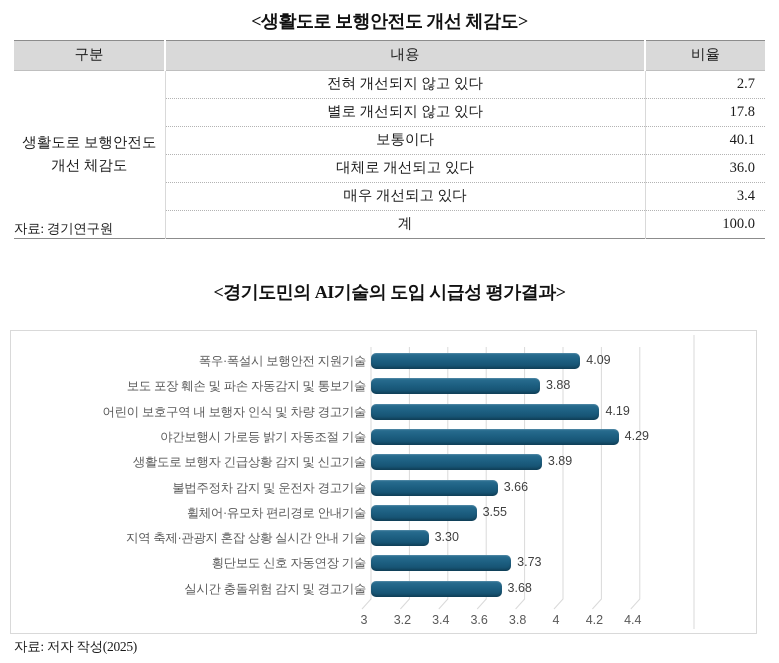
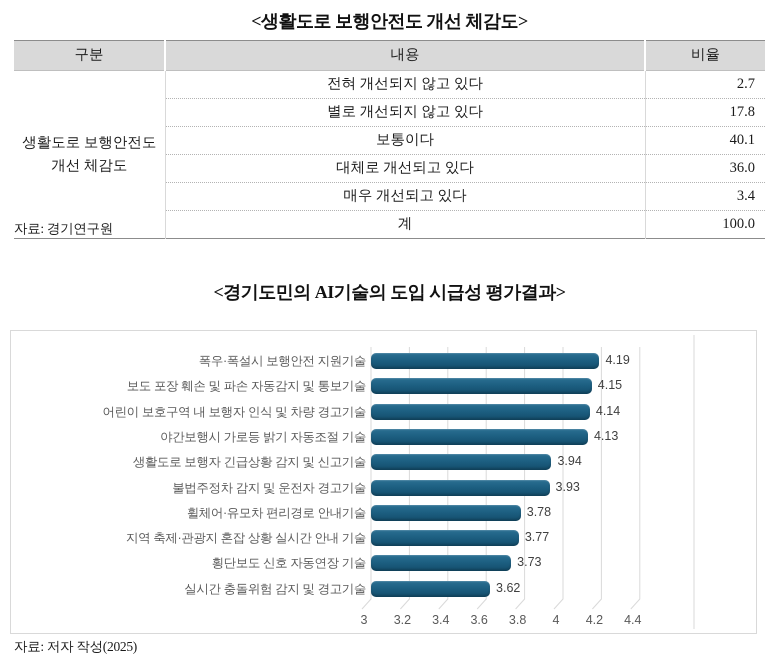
폭우·폭설시 보행안전 지원기술: 4.09 -> 4.19
보도 포장 훼손 및 파손 자동감지 및 통보기술: 3.88 -> 4.15
어린이 보호구역 내 보행자 인식 및 차량 경고기술: 4.19 -> 4.14
야간보행시 가로등 밝기 자동조절 기술: 4.29 -> 4.13
생활도로 보행자 긴급상황 감지 및 신고기술: 3.89 -> 3.94
불법주정차 감지 및 운전자 경고기술: 3.66 -> 3.93
휠체어·유모차 편리경로 안내기술: 3.55 -> 3.78
지역 축제·관광지 혼잡 상황 실시간 안내 기술: 3.30 -> 3.77
실시간 충돌위험 감지 및 경고기술: 3.68 -> 3.62
